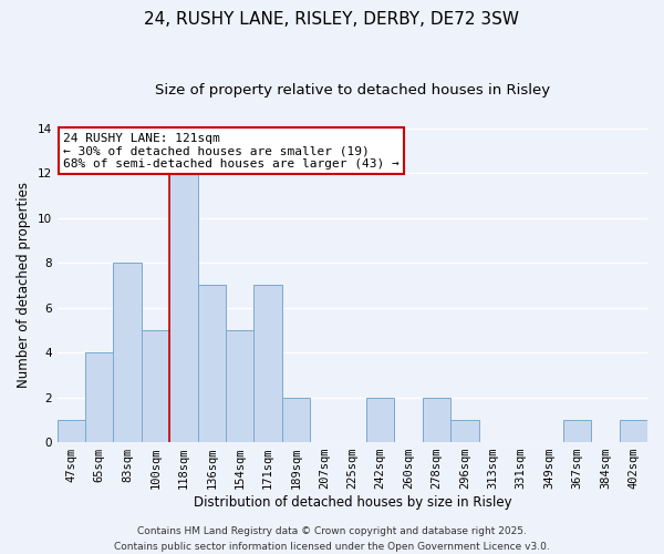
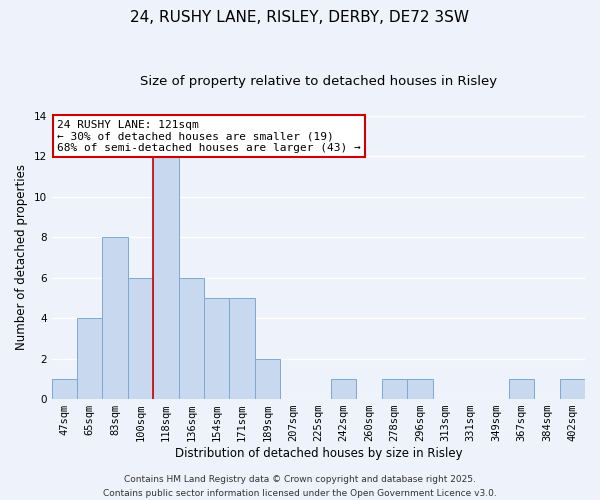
100sqm: 5 -> 6
136sqm: 7 -> 6
171sqm: 7 -> 5
242sqm: 2 -> 1
278sqm: 2 -> 1
